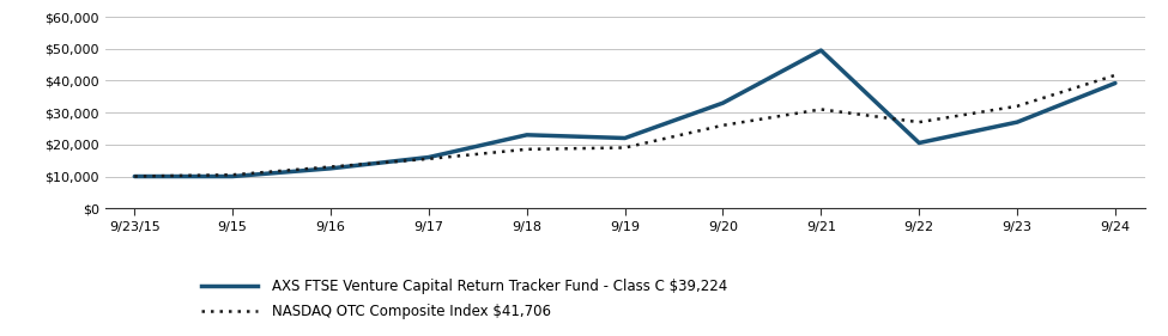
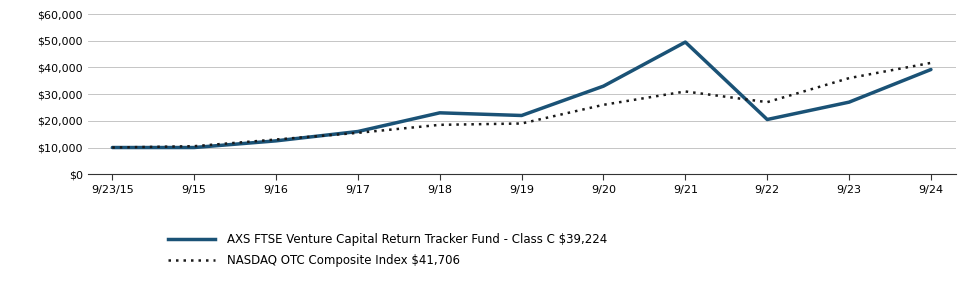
NASDAQ OTC Composite Index $41,706/9/23: $32,000 -> $36,000
